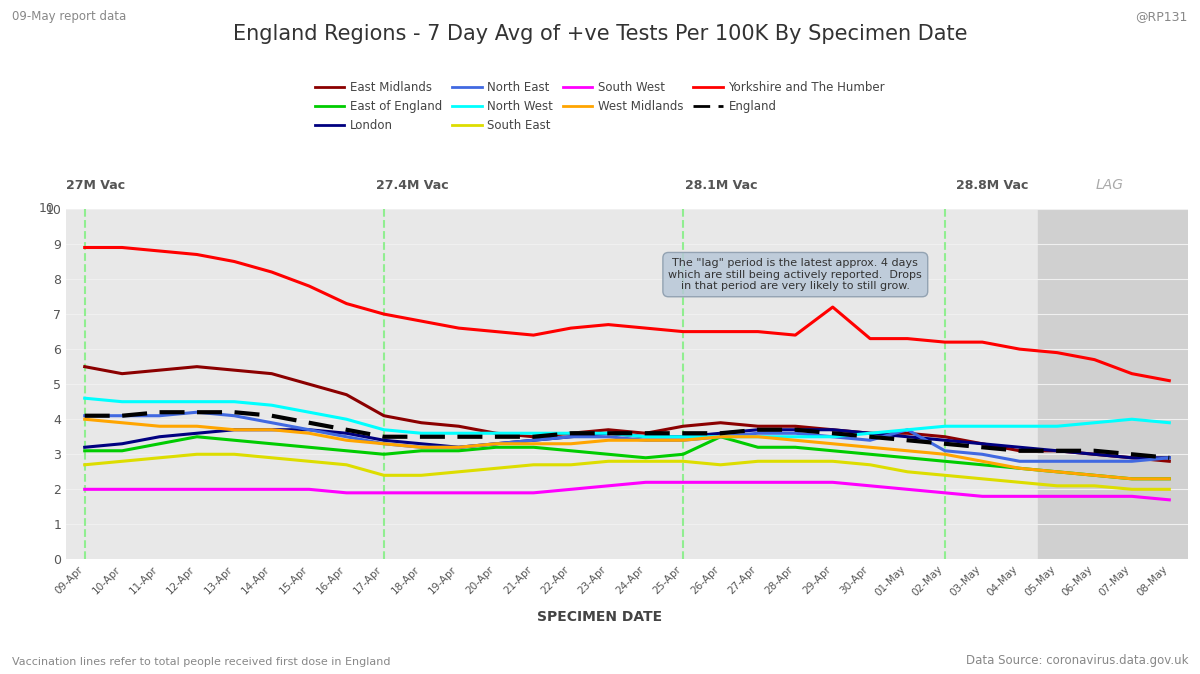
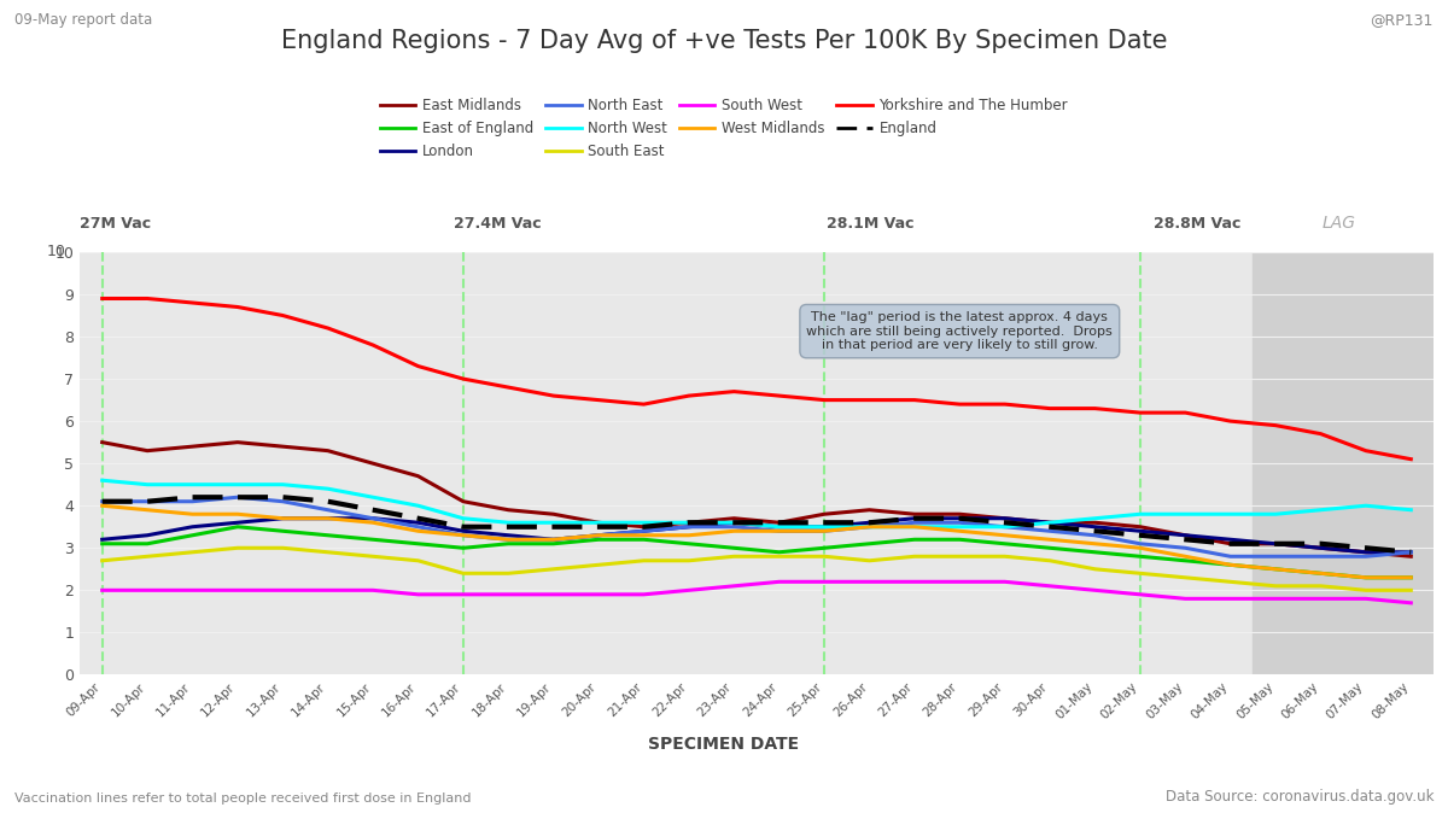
East of England/26-Apr: 3.5 -> 3.1
Yorkshire and The Humber/29-Apr: 7.2 -> 6.4
North East/01-May: 3.7 -> 3.3
